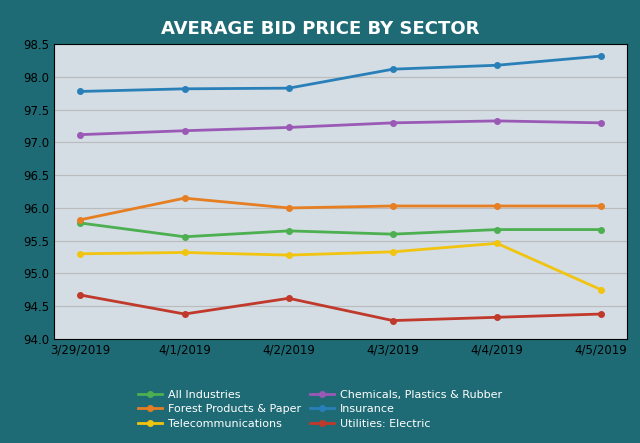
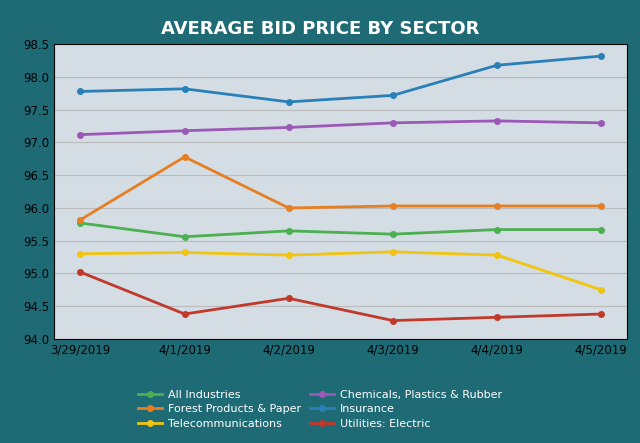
Utilities: Electric/3/29/2019: 94.67 -> 95.02
Forest Products & Paper/4/1/2019: 96.15 -> 96.78
Insurance/4/2/2019: 97.83 -> 97.62
Insurance/4/3/2019: 98.12 -> 97.72
Telecommunications/4/4/2019: 95.46 -> 95.28
